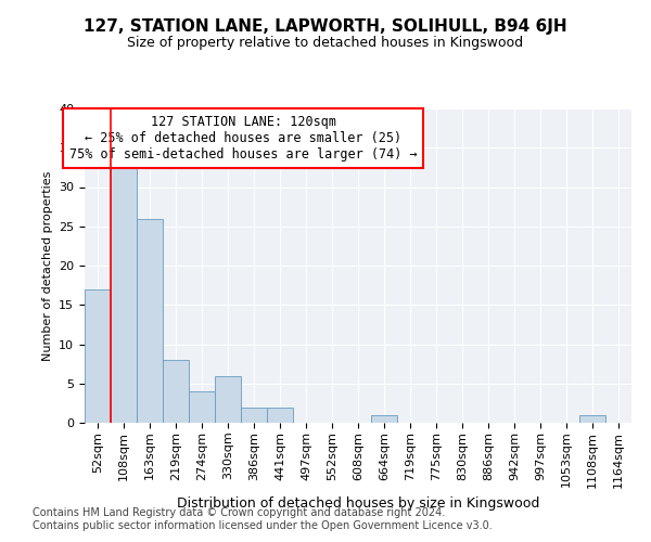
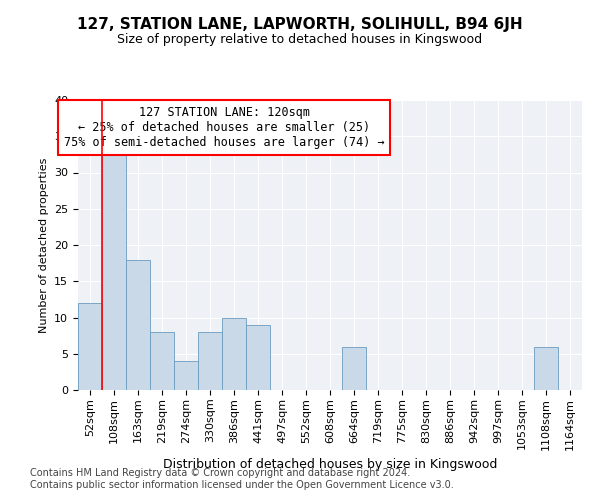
52sqm: 17 -> 12
163sqm: 26 -> 18
330sqm: 6 -> 8
386sqm: 2 -> 10
441sqm: 2 -> 9
664sqm: 1 -> 6
1108sqm: 1 -> 6
